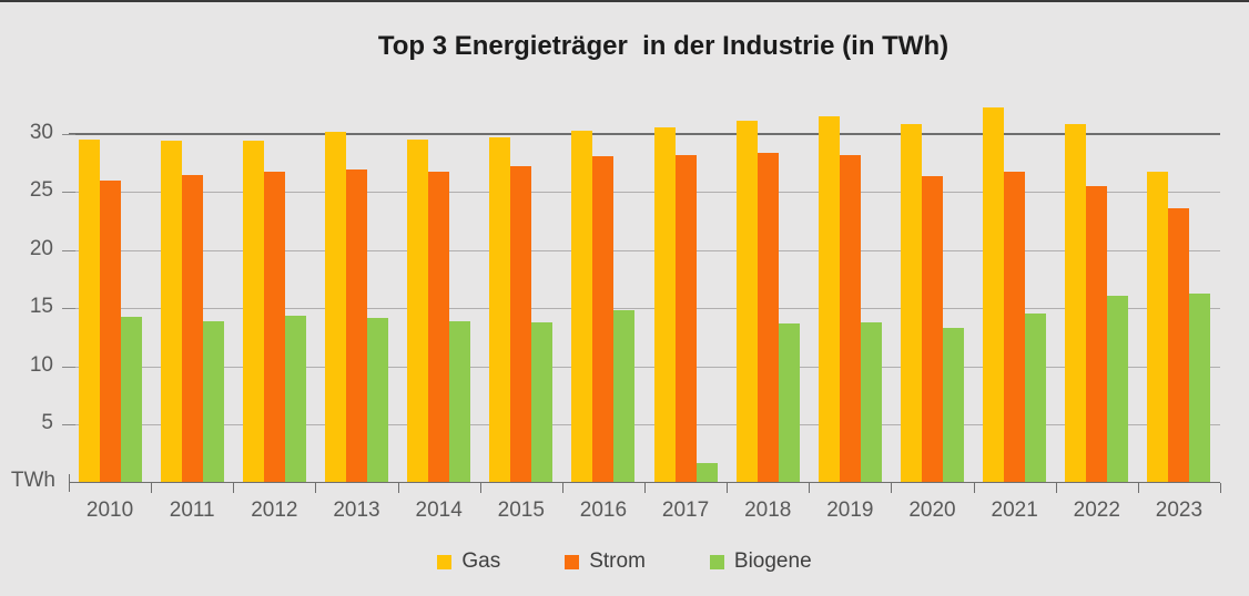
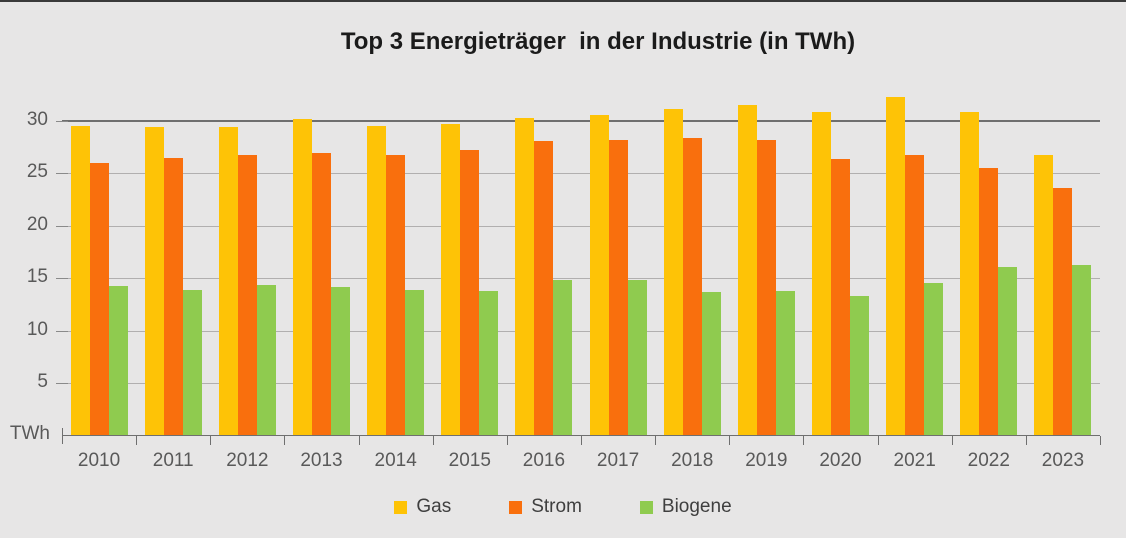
Biogene/2017: 1.7 -> 14.8
